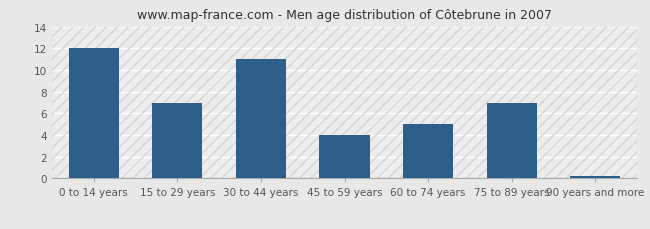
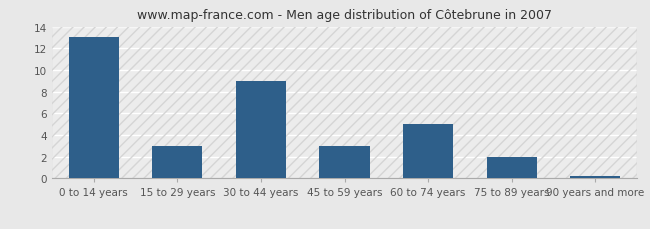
0 to 14 years: 12.0 -> 13.0
15 to 29 years: 7.0 -> 3.0
30 to 44 years: 11.0 -> 9.0
45 to 59 years: 4.0 -> 3.0
75 to 89 years: 7.0 -> 2.0
